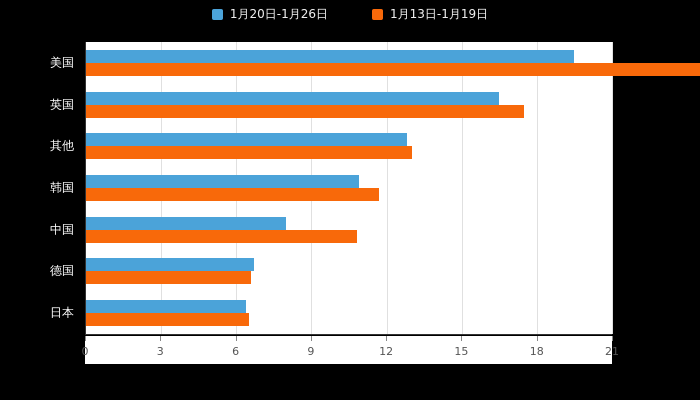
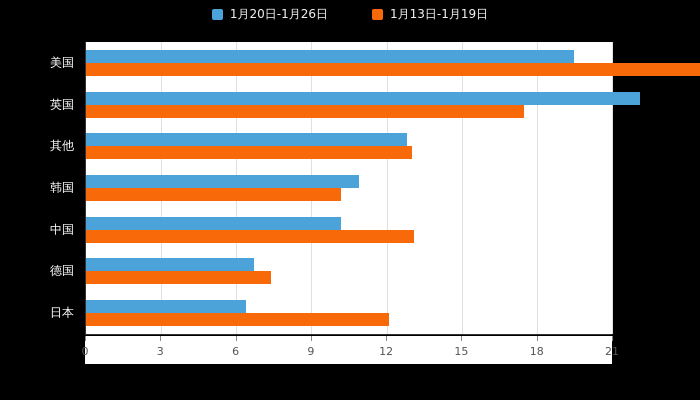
1月20日-1月26日/英国: 16.5 -> 22.1
1月13日-1月19日/韩国: 11.7 -> 10.2
1月20日-1月26日/中国: 8.0 -> 10.2
1月13日-1月19日/中国: 10.8 -> 13.1
1月13日-1月19日/德国: 6.6 -> 7.4
1月13日-1月19日/日本: 6.5 -> 12.1
